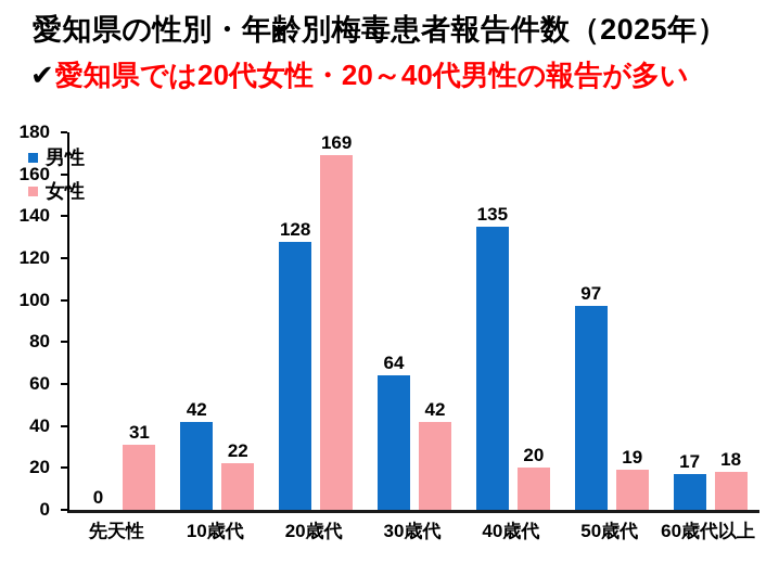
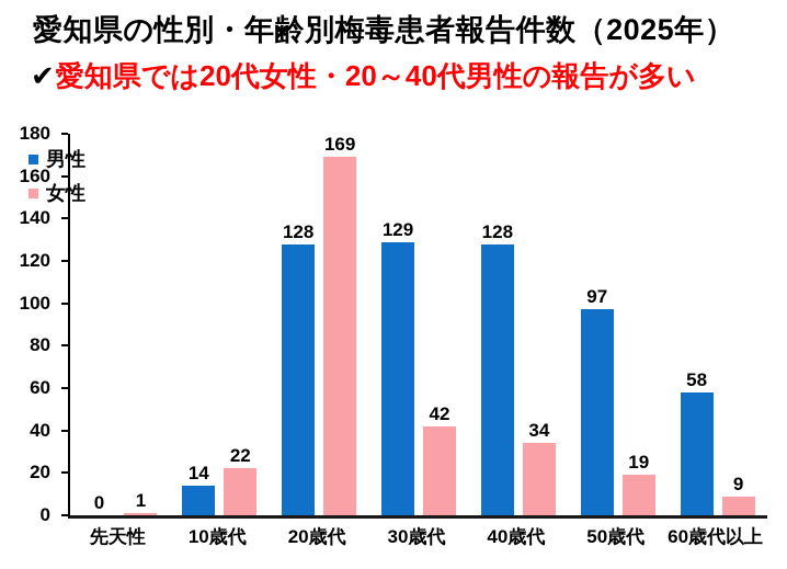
女性/先天性: 31 -> 1
男性/10歳代: 42 -> 14
男性/30歳代: 64 -> 129
男性/40歳代: 135 -> 128
女性/40歳代: 20 -> 34
男性/60歳代以上: 17 -> 58
女性/60歳代以上: 18 -> 9
